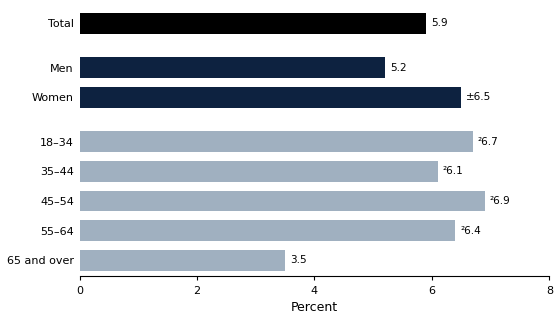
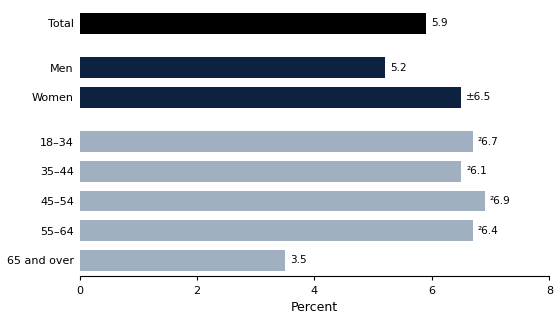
35–44: 6.1 -> 6.5
55–64: 6.4 -> 6.7
